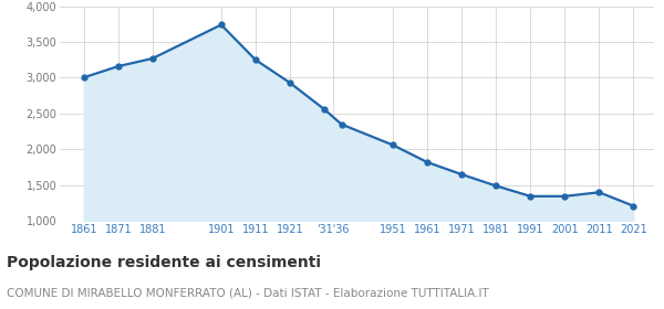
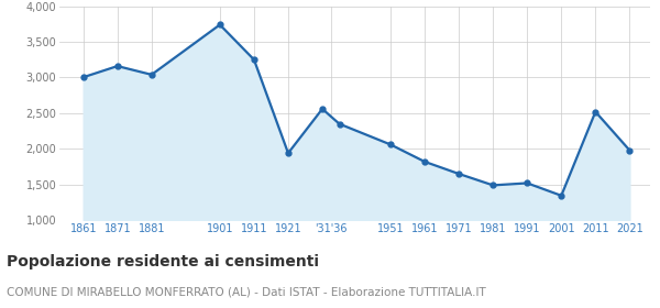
1881: 3,270 -> 3,040
1921: 2,930 -> 1,940
1991: 1,340 -> 1,520
2011: 1,400 -> 2,520
2021: 1,210 -> 1,980
